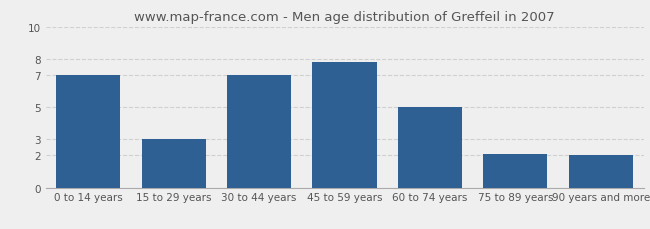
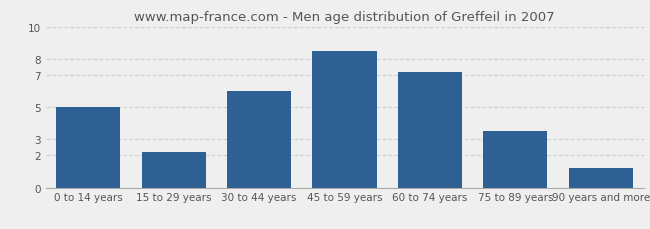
0 to 14 years: 7.0 -> 5.0
15 to 29 years: 3.0 -> 2.2
30 to 44 years: 7.0 -> 6.0
45 to 59 years: 7.8 -> 8.5
60 to 74 years: 5.0 -> 7.2
75 to 89 years: 2.1 -> 3.5
90 years and more: 2.0 -> 1.2
